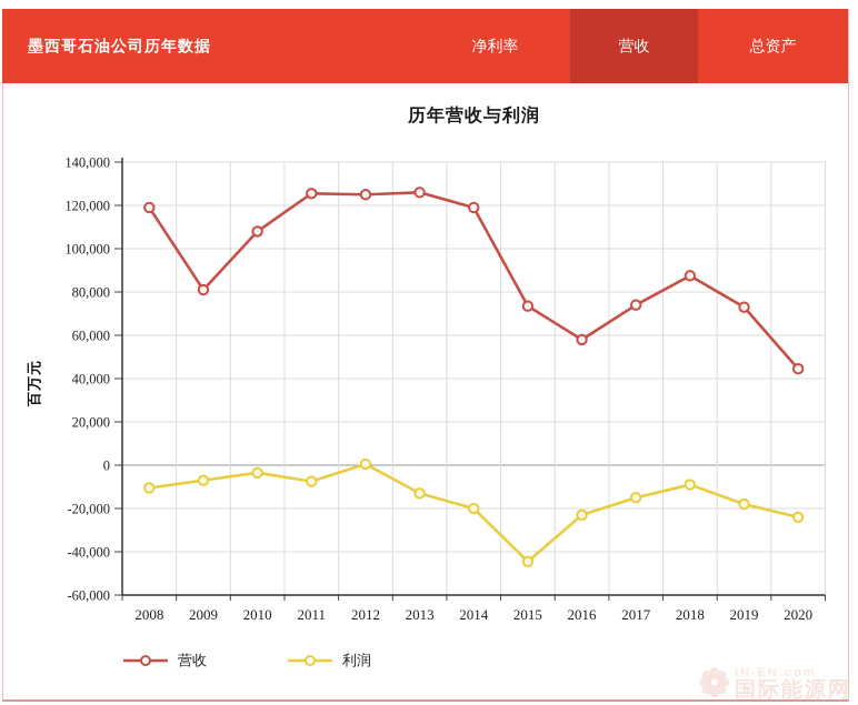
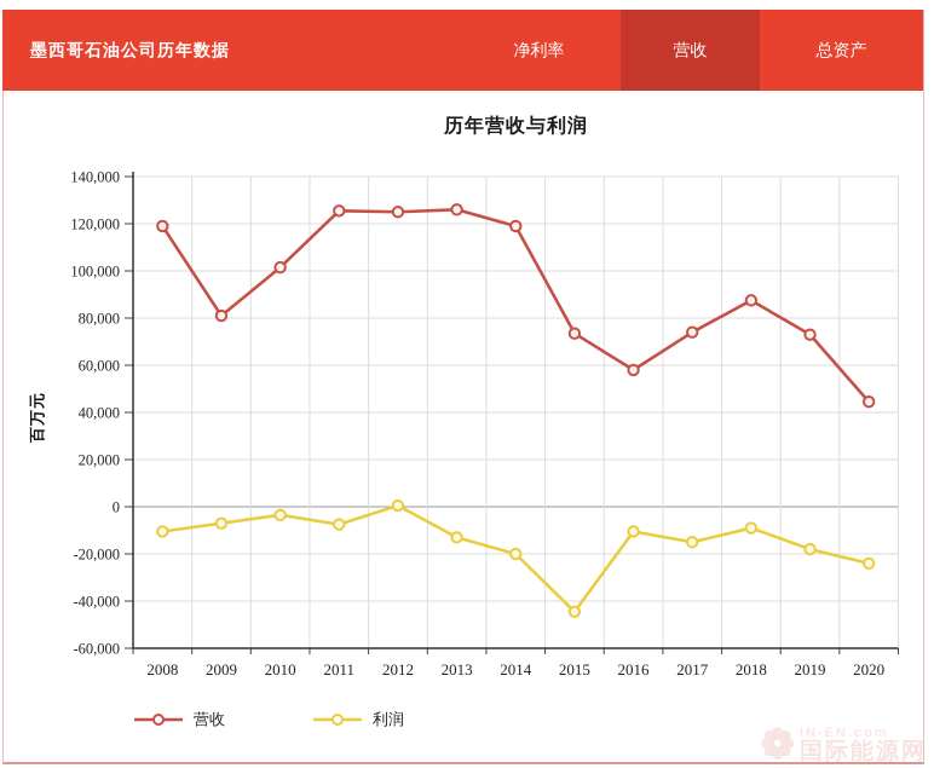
营收/2010: 108000 -> 102000
利润/2016: -23000 -> -10000
